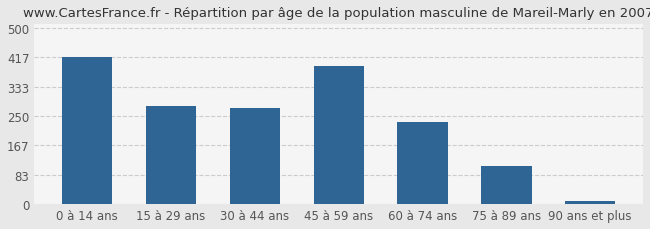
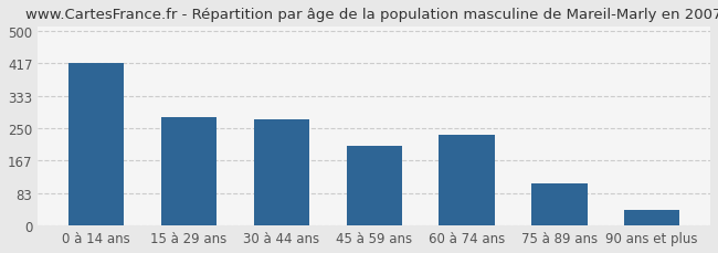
45 à 59 ans: 392 -> 205
90 ans et plus: 10 -> 40
